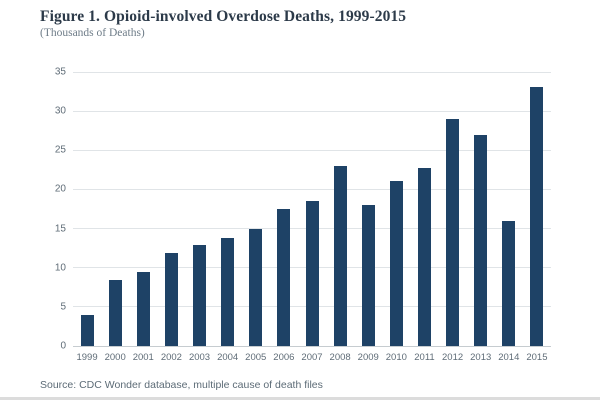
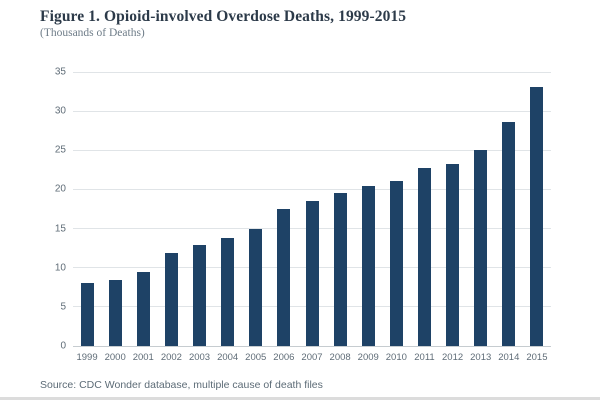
1999: 4 -> 8
2008: 23 -> 20
2009: 18 -> 20
2012: 29 -> 23
2013: 27 -> 25
2014: 16 -> 29
